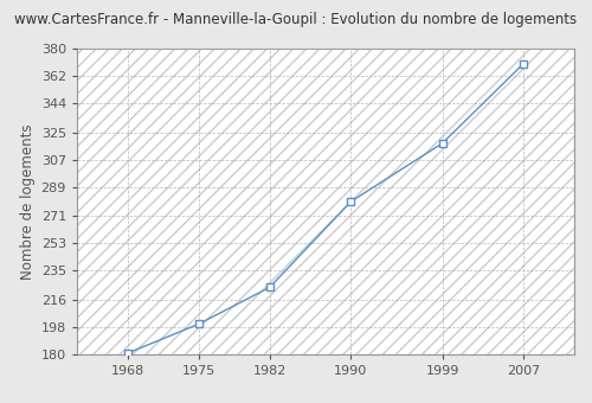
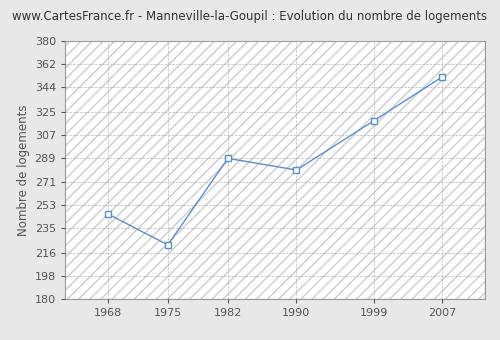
1968: 181 -> 246
1975: 200 -> 222
1982: 224 -> 289
2007: 370 -> 352
